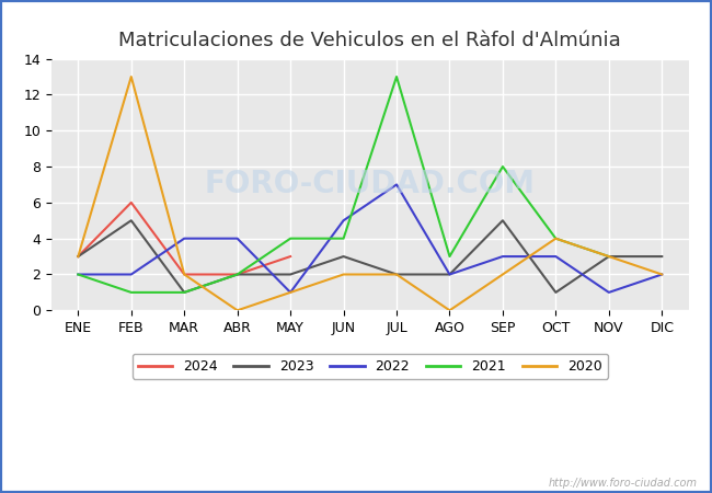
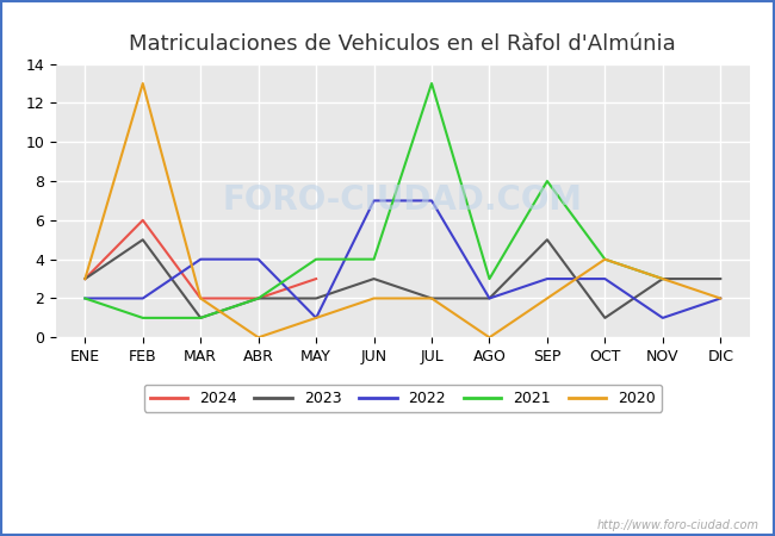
2022/JUN: 5 -> 7
